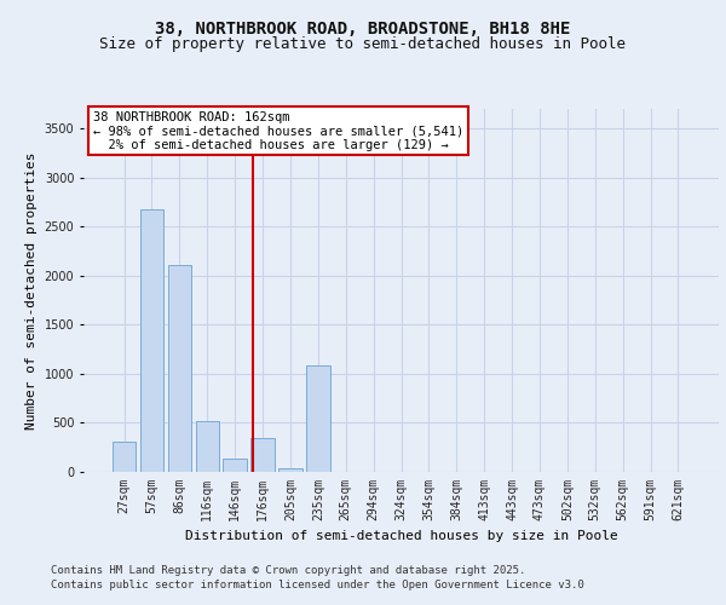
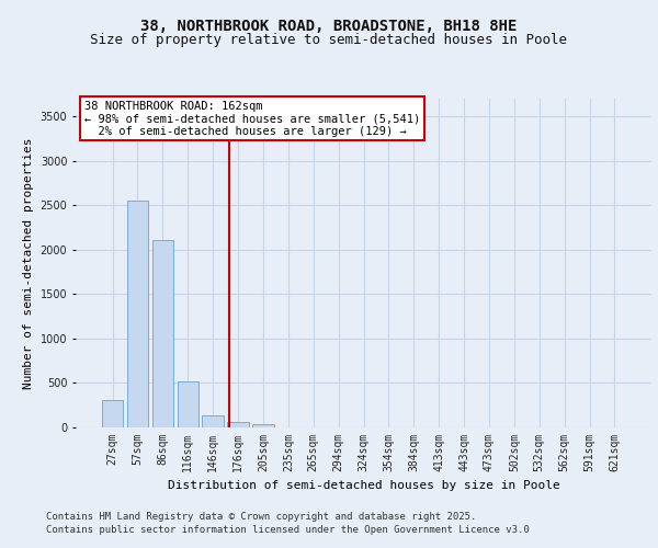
57sqm: 2680 -> 2550
176sqm: 340 -> 60
235sqm: 1080 -> 0
